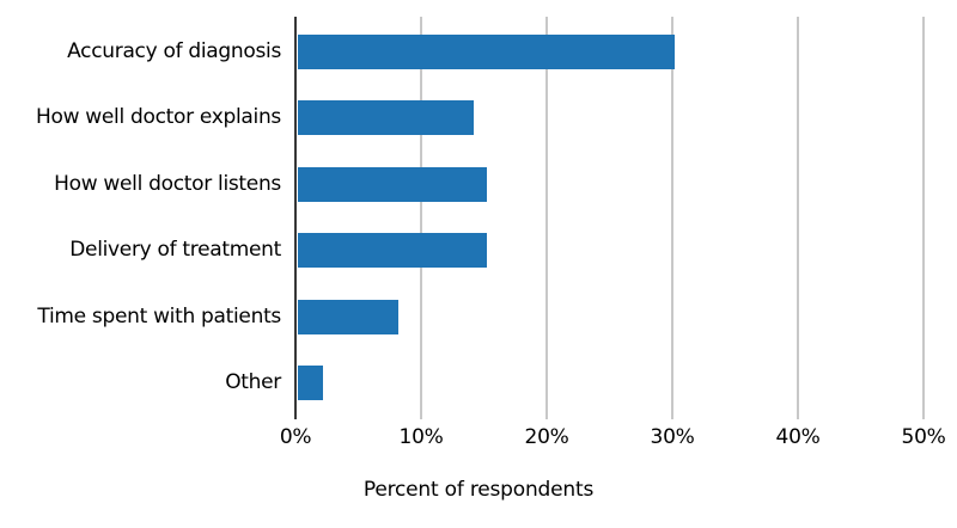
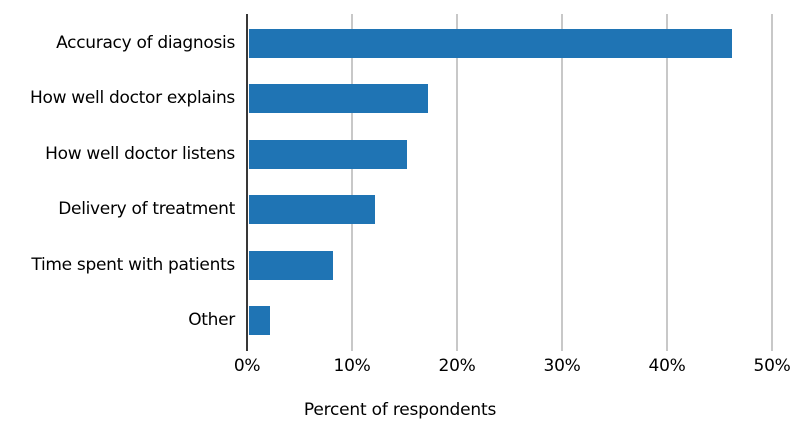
Accuracy of diagnosis: 30% -> 46%
How well doctor explains: 14% -> 17%
Delivery of treatment: 15% -> 12%
